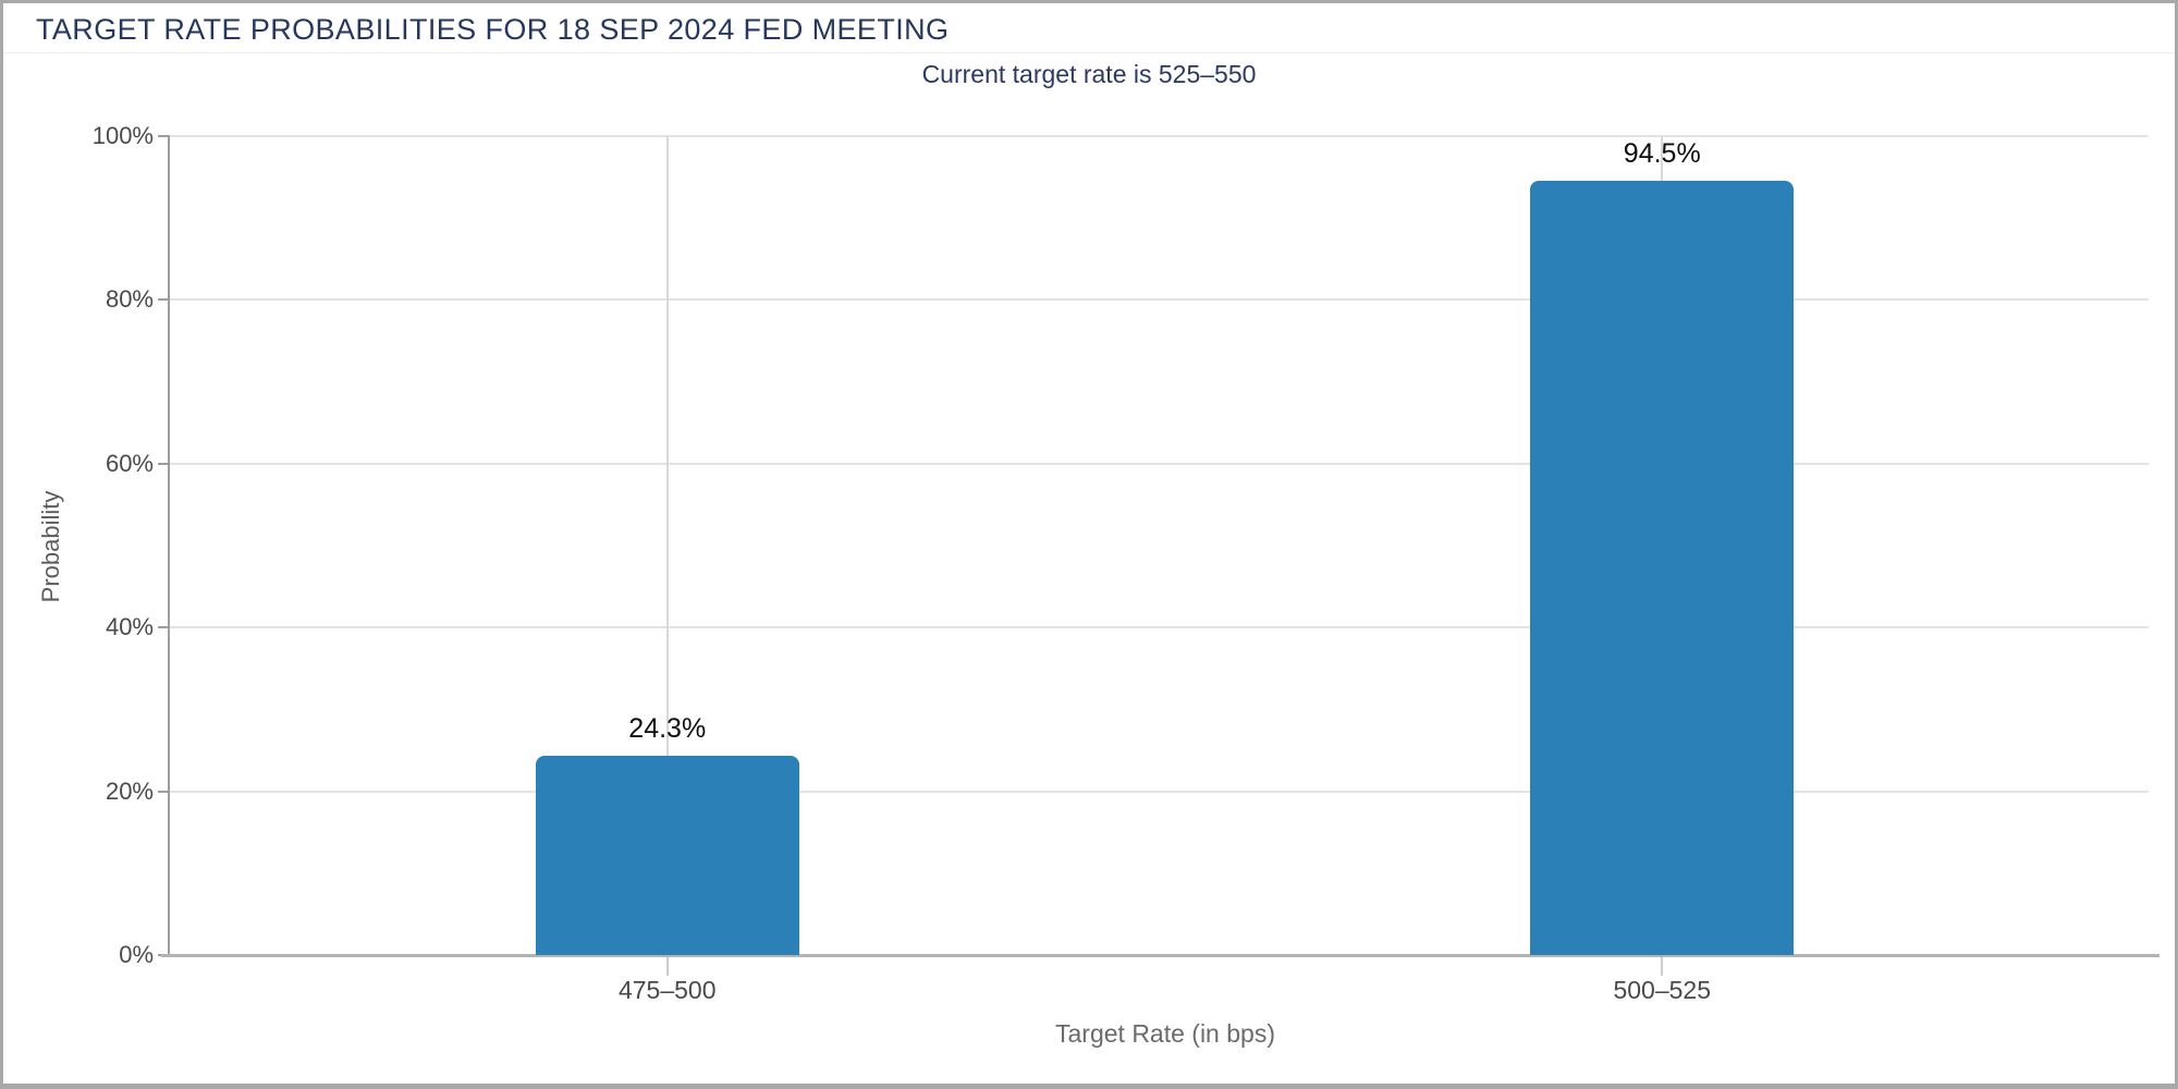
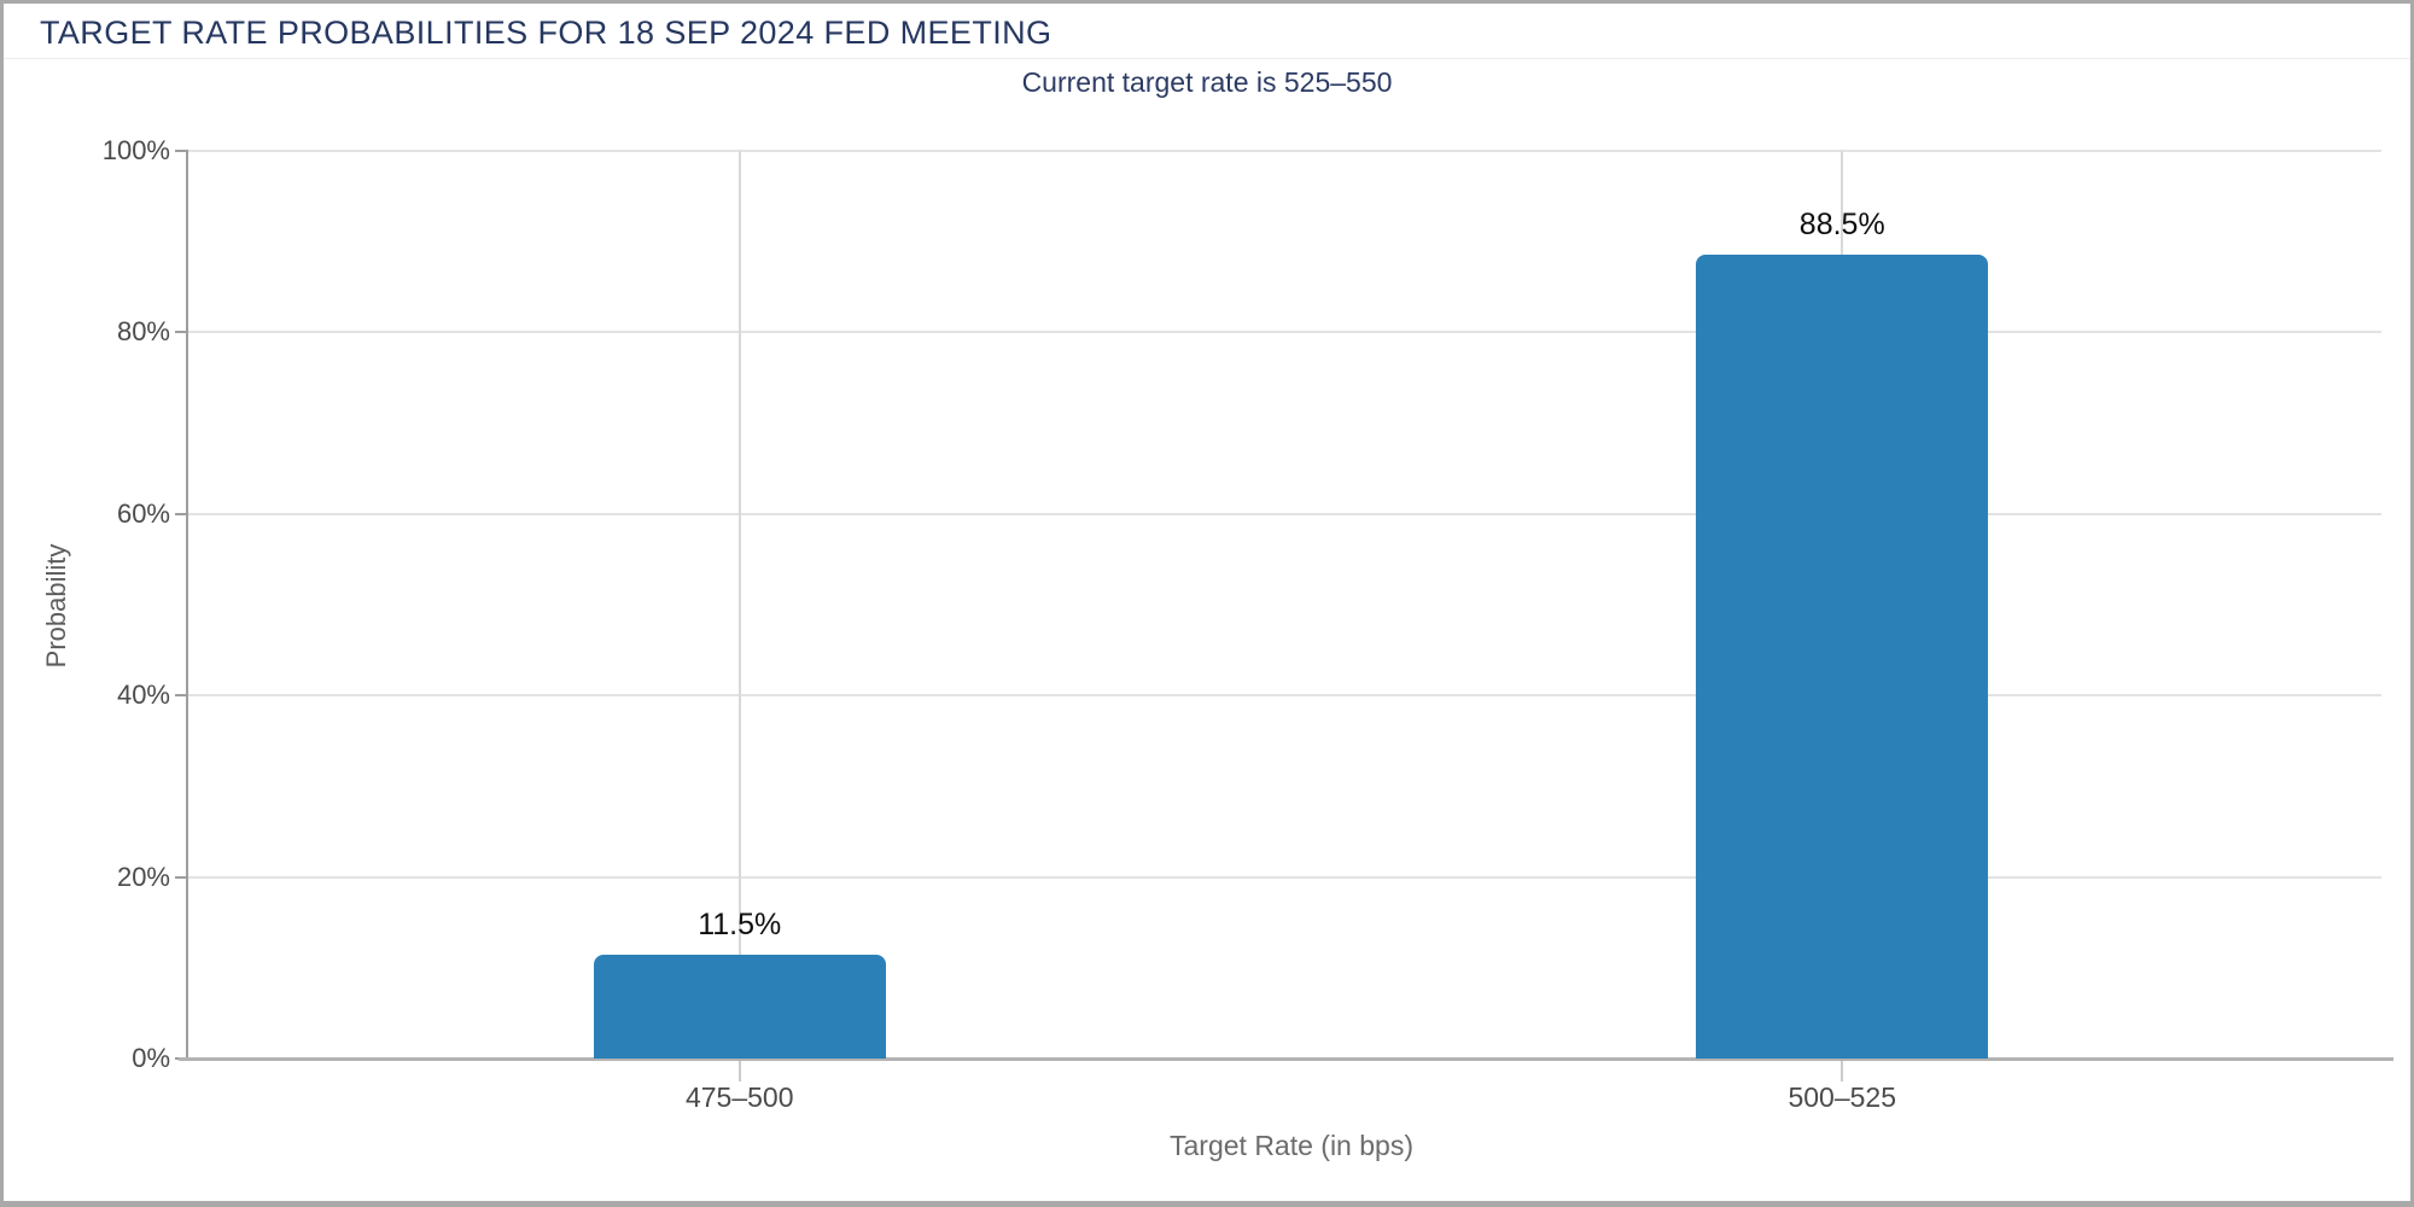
475–500: 24.3% -> 11.5%
500–525: 94.5% -> 88.5%
